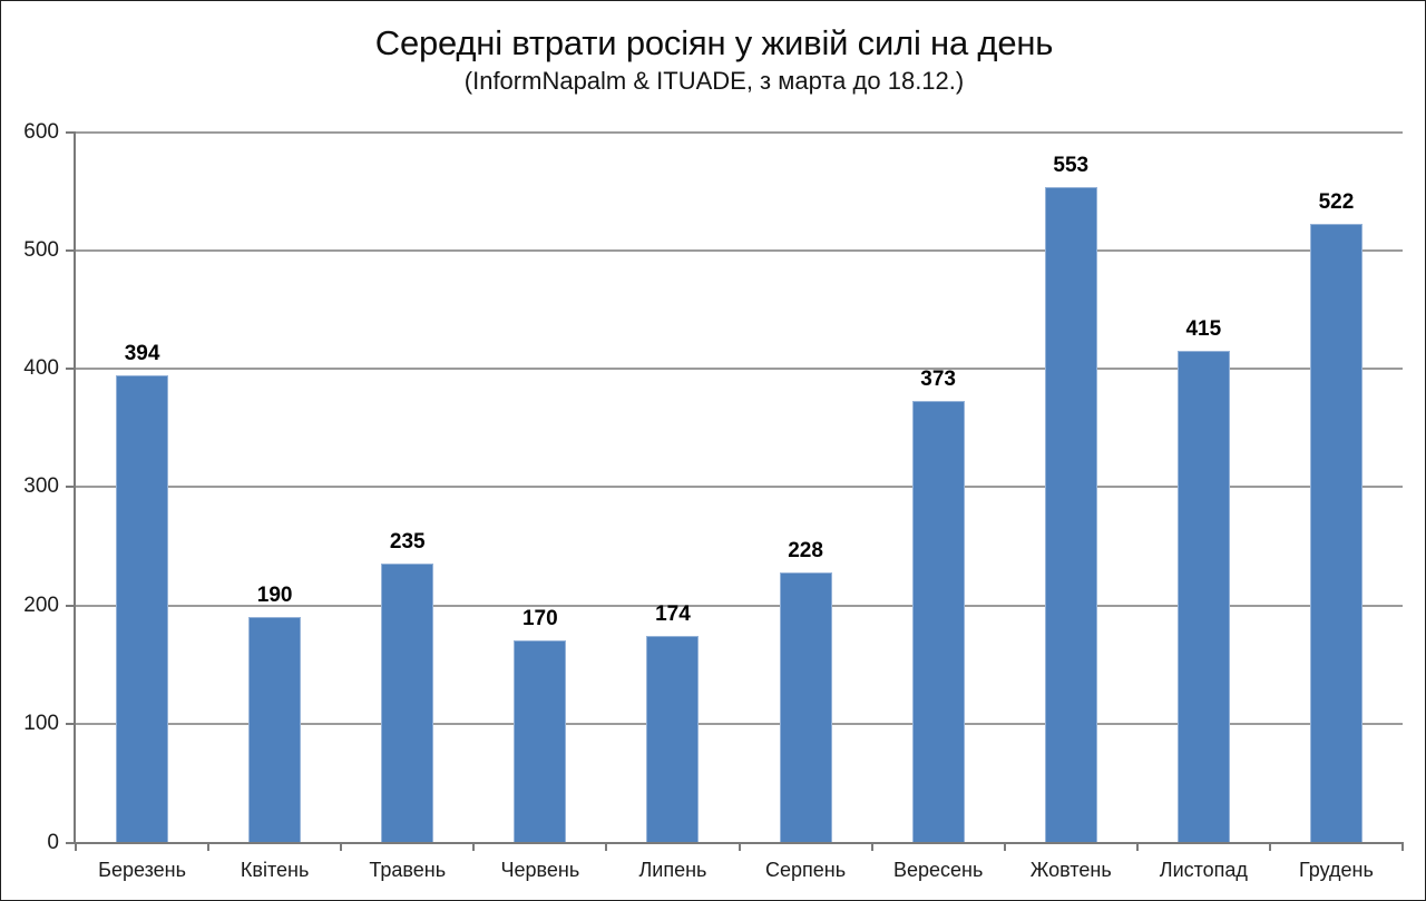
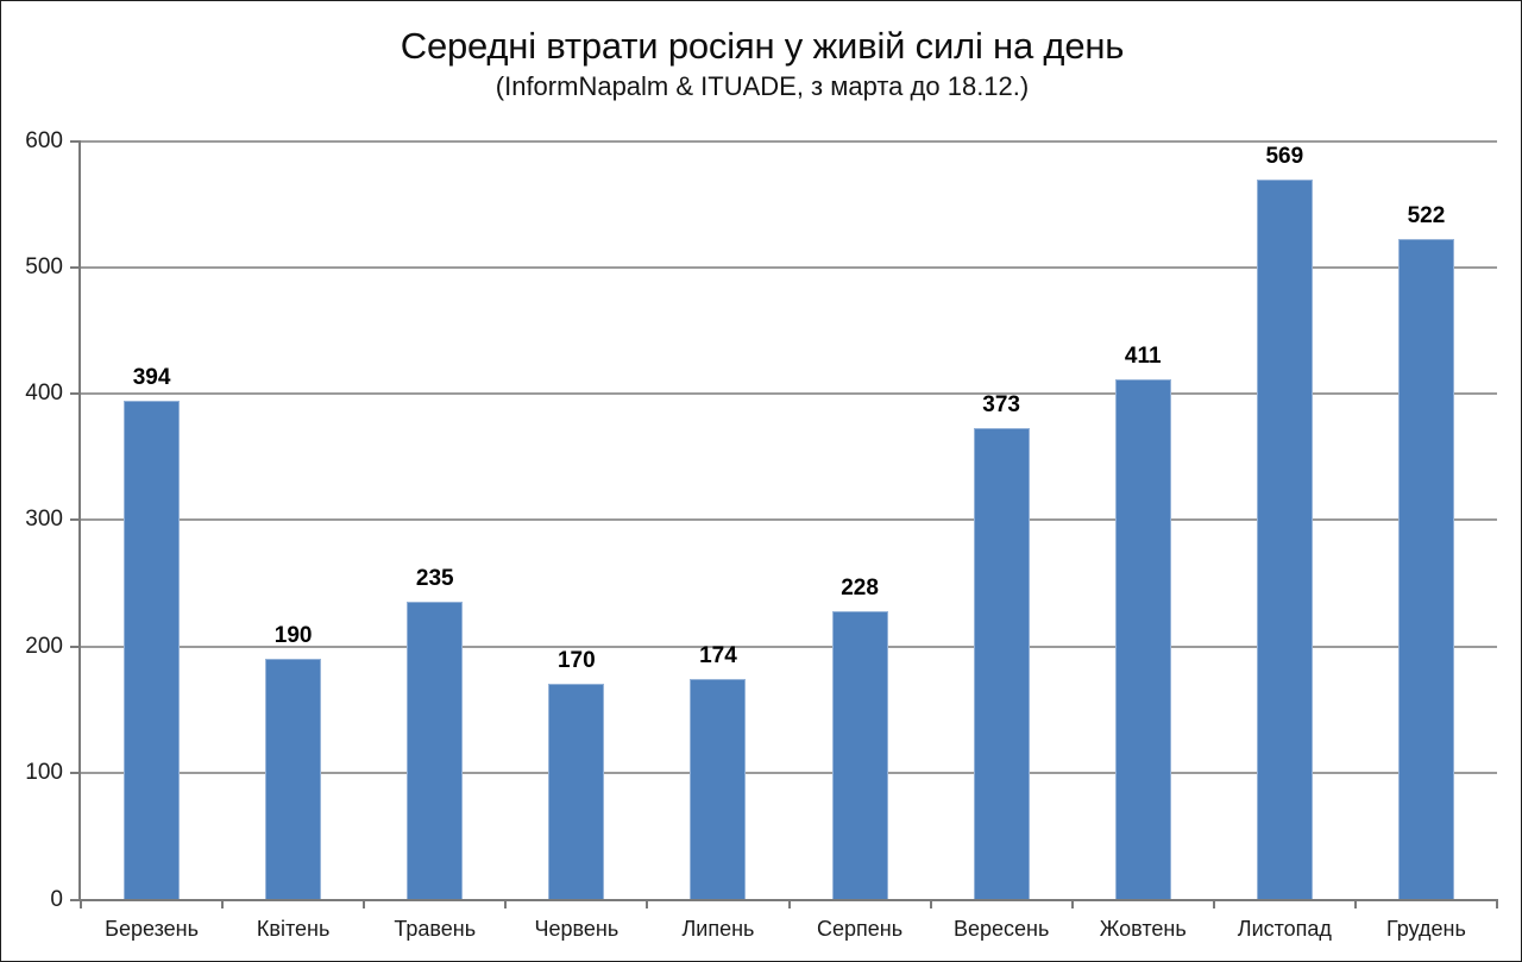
Жовтень: 553 -> 411
Листопад: 415 -> 569
